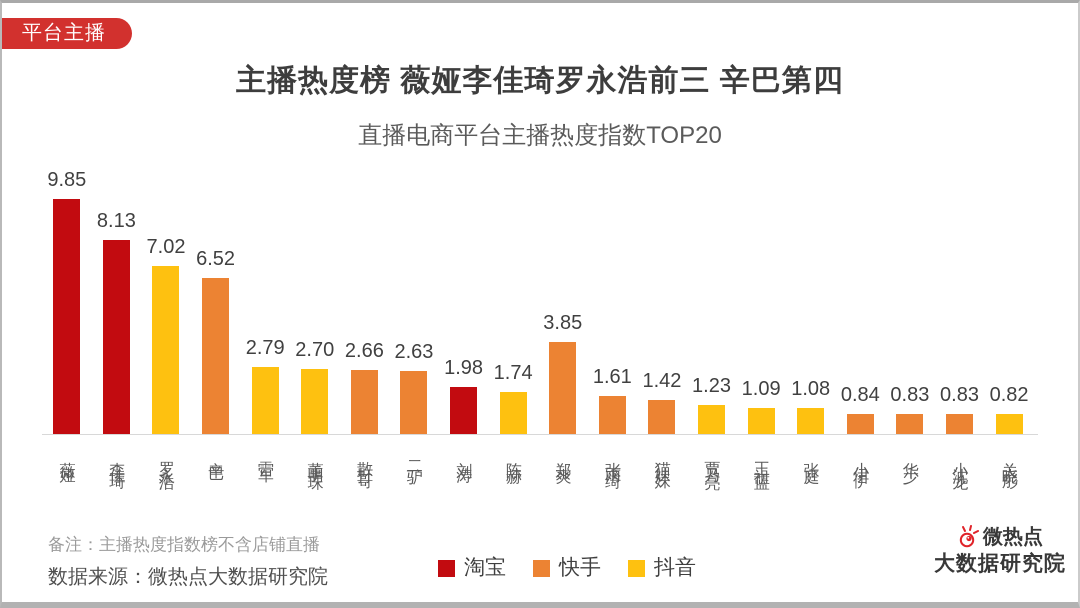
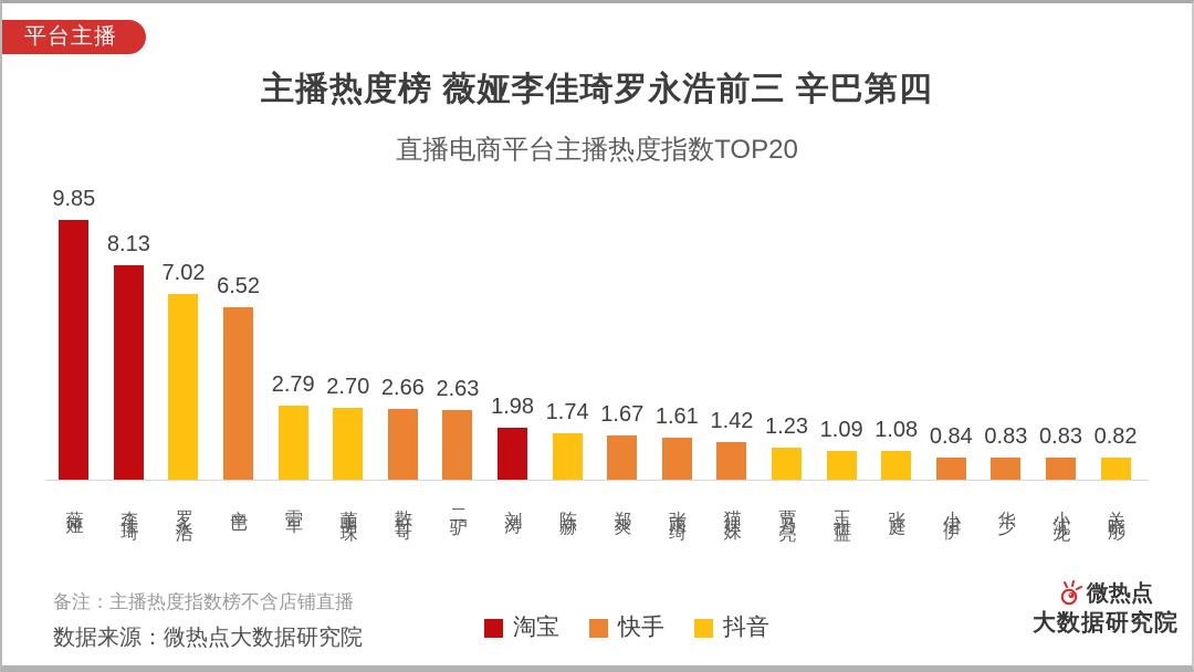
郑爽: 3.85 -> 1.67
